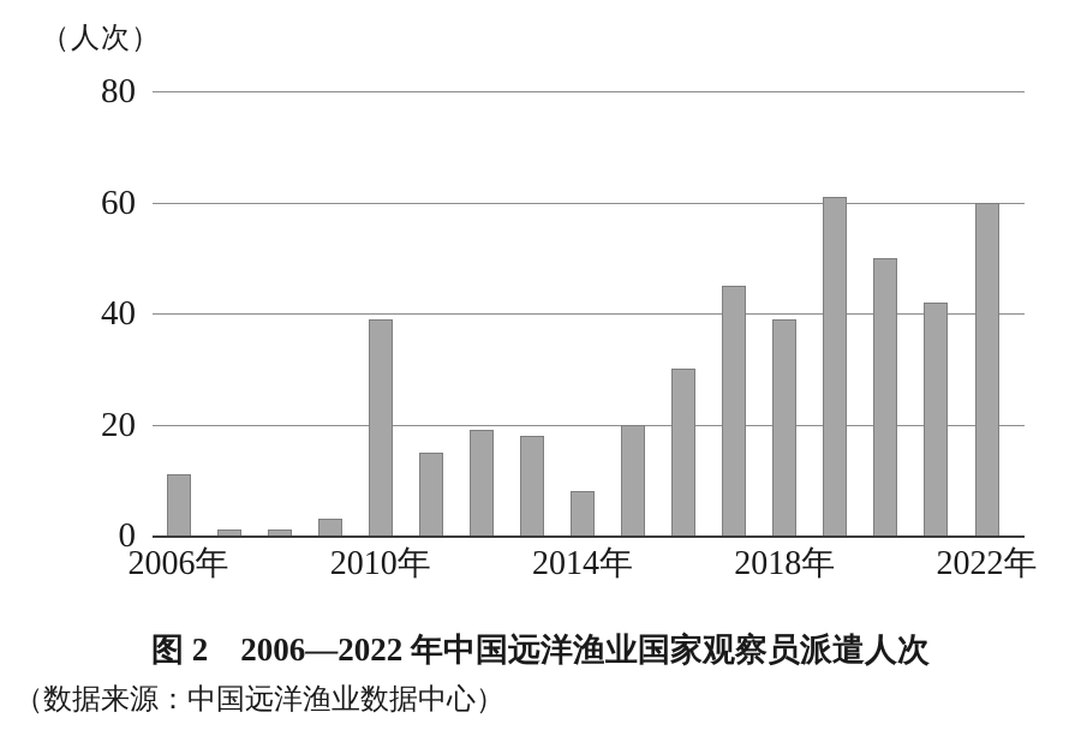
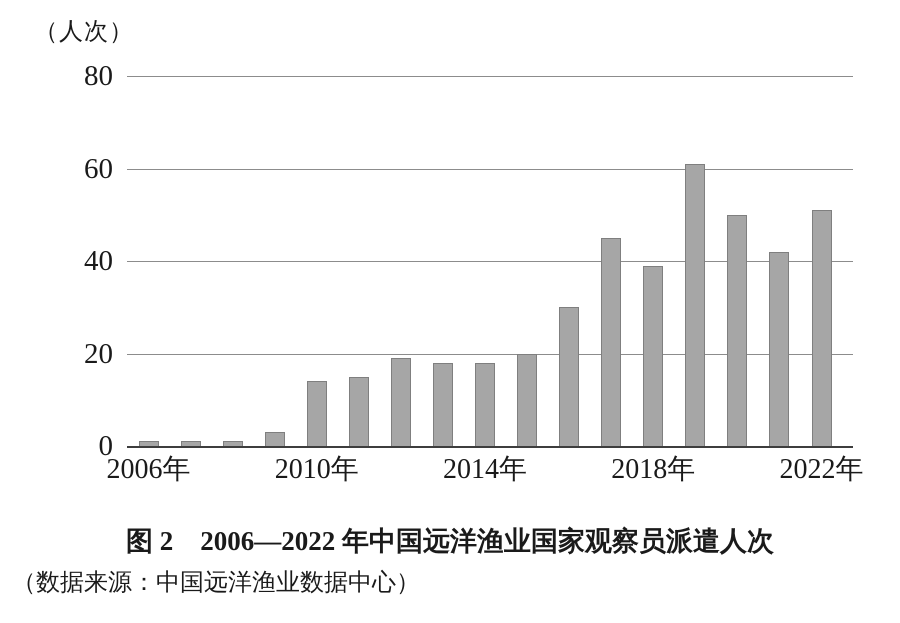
2006年: 11 -> 1
2010年: 39 -> 14
2014年: 8 -> 18
2022年: 60 -> 51
